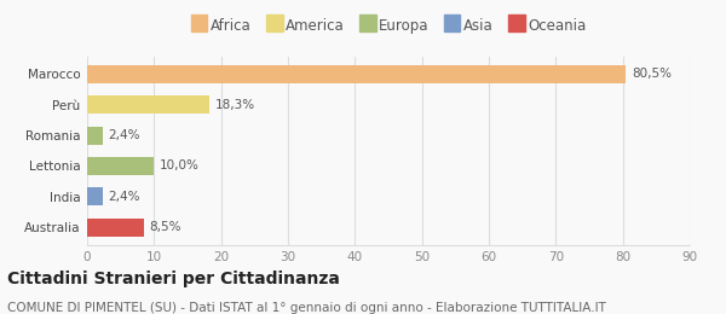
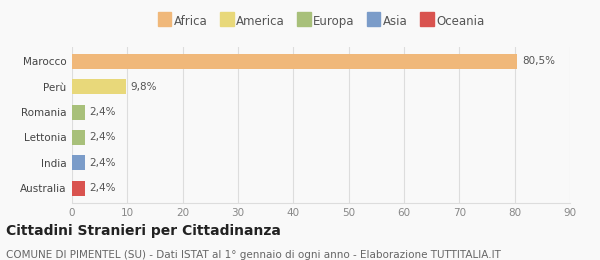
Perù: 18,3% -> 9,8%
Lettonia: 10,0% -> 2,4%
Australia: 8,5% -> 2,4%
